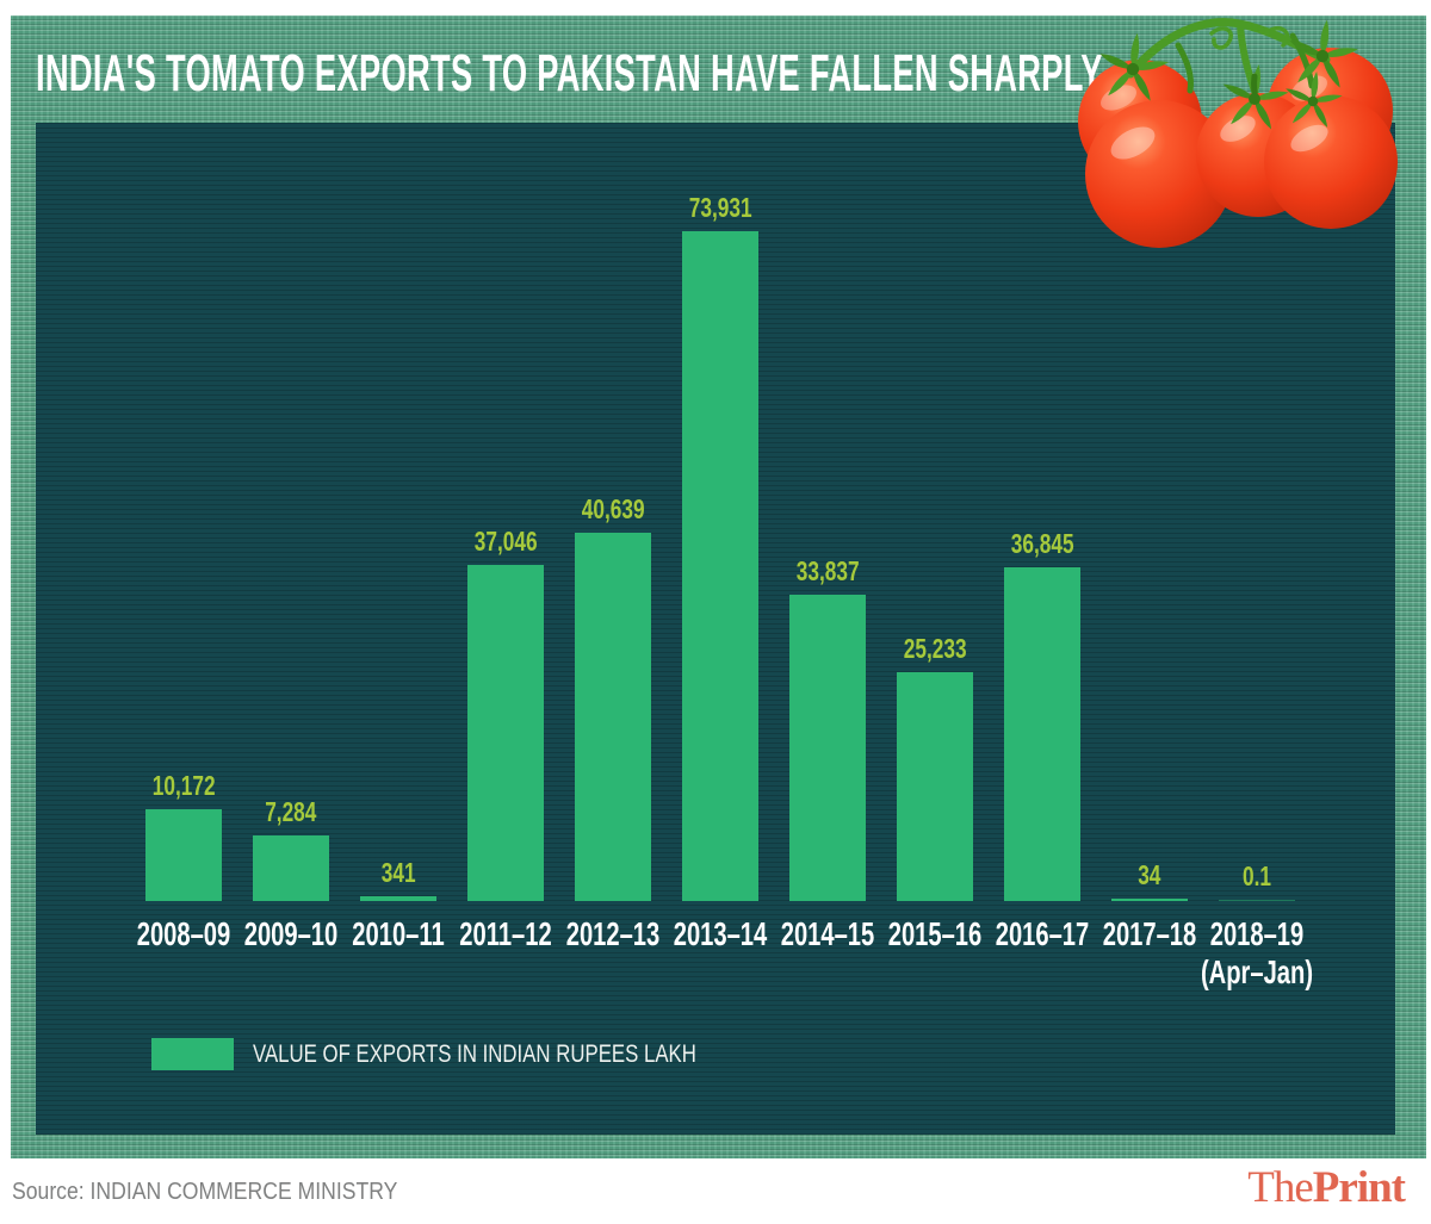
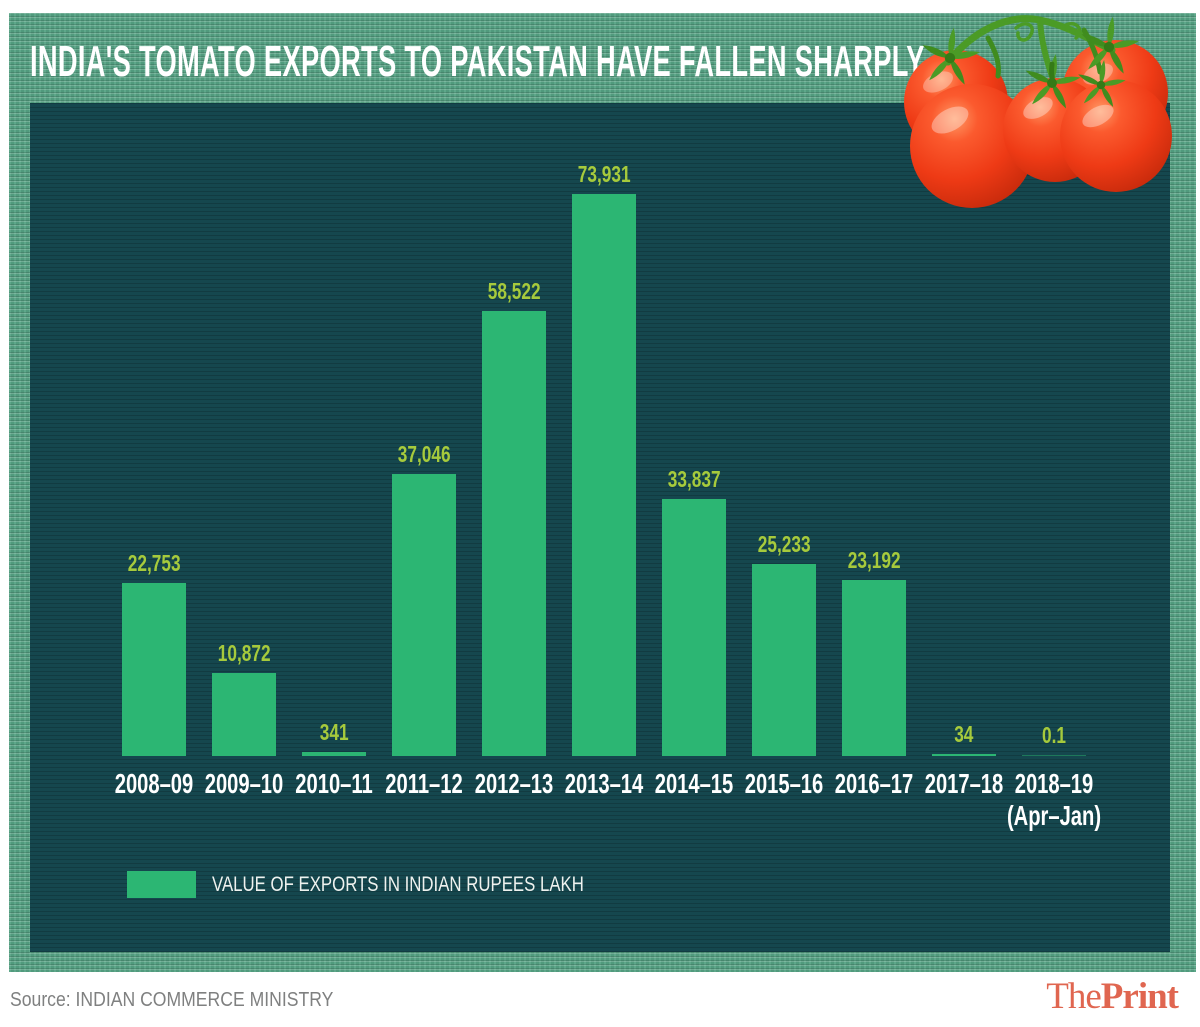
2008–09: 10,172 -> 22,753
2009–10: 7,284 -> 10,872
2012–13: 40,639 -> 58,522
2016–17: 36,845 -> 23,192
